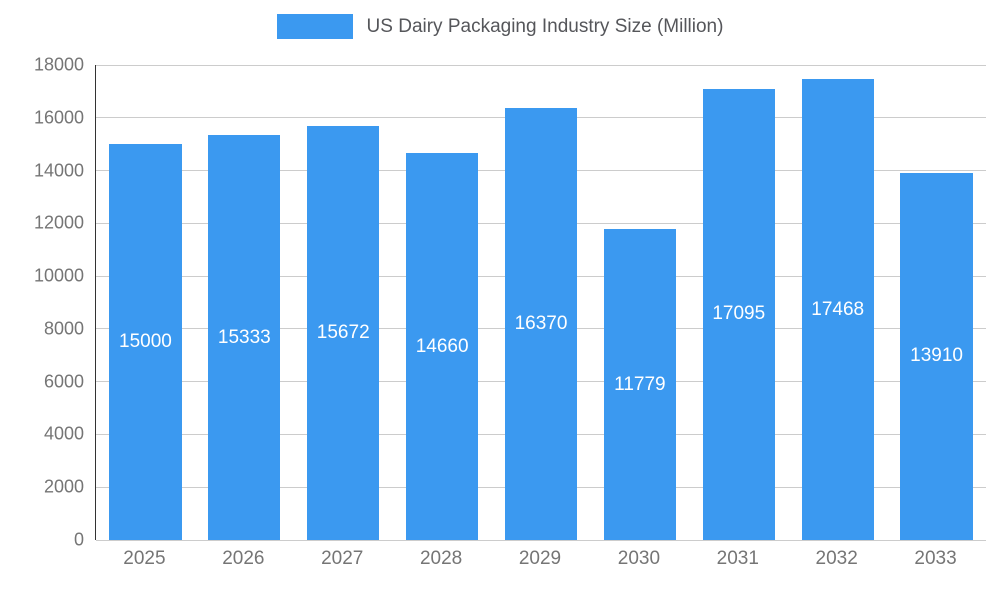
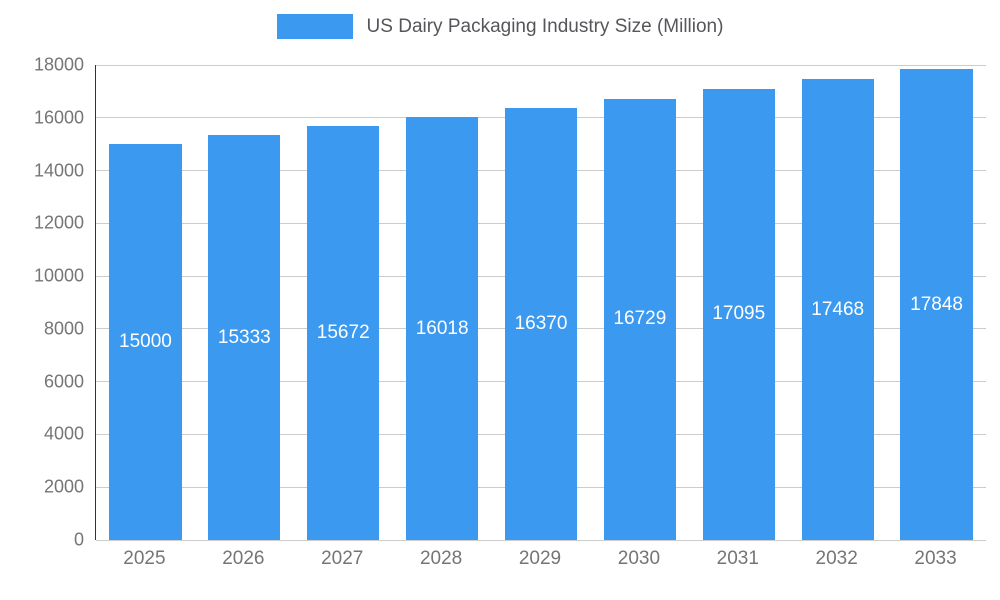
2028: 14660 -> 16018
2030: 11779 -> 16729
2033: 13910 -> 17848
